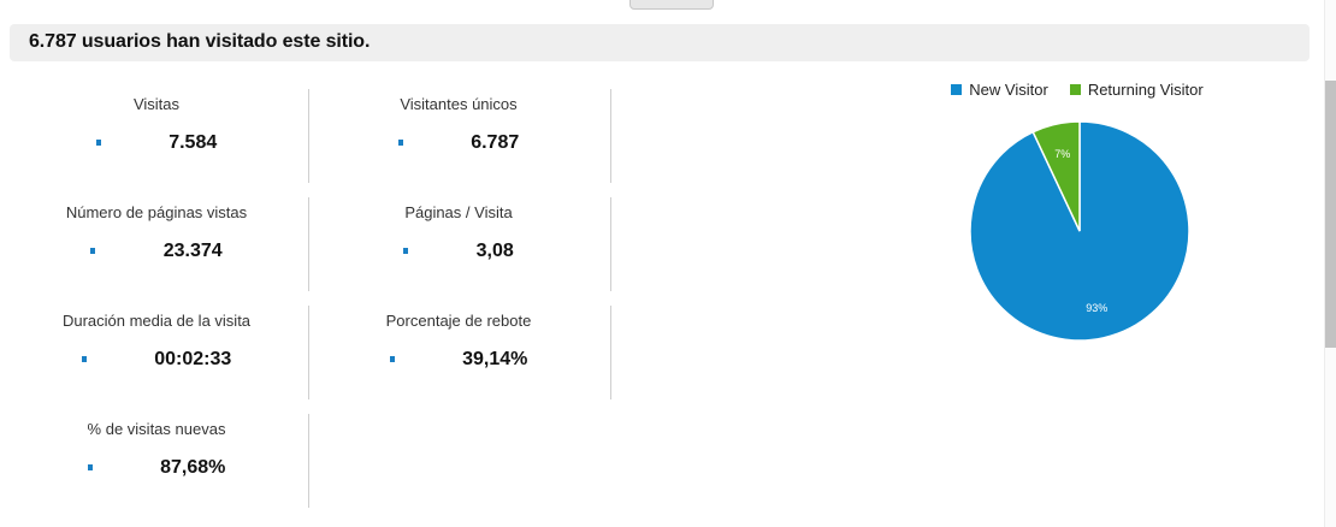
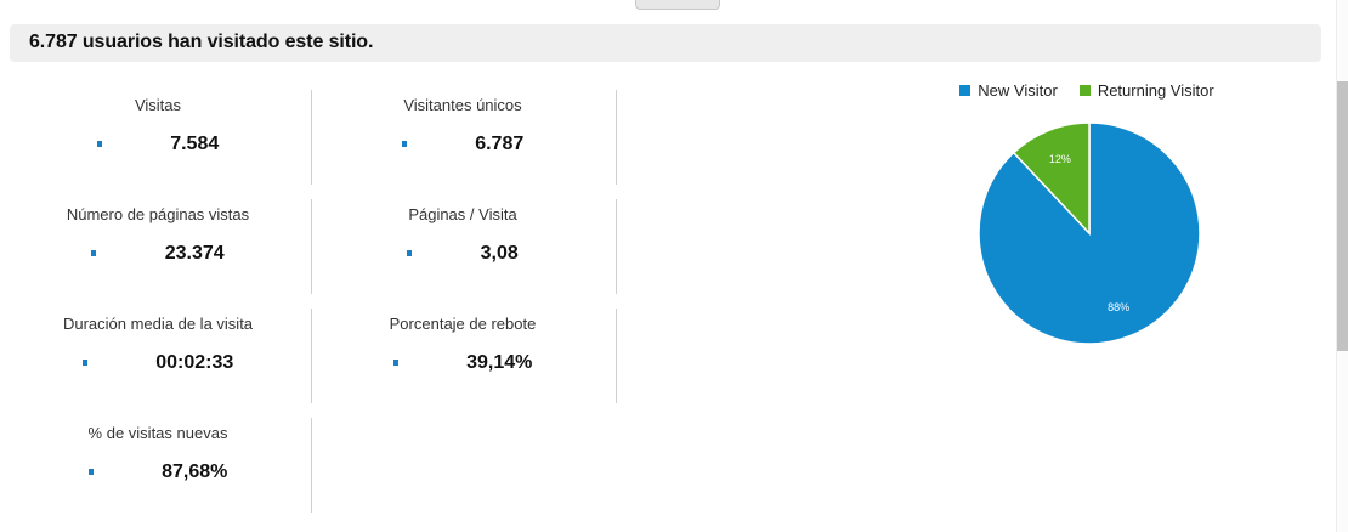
New Visitor: 93% -> 88%
Returning Visitor: 7% -> 12%
